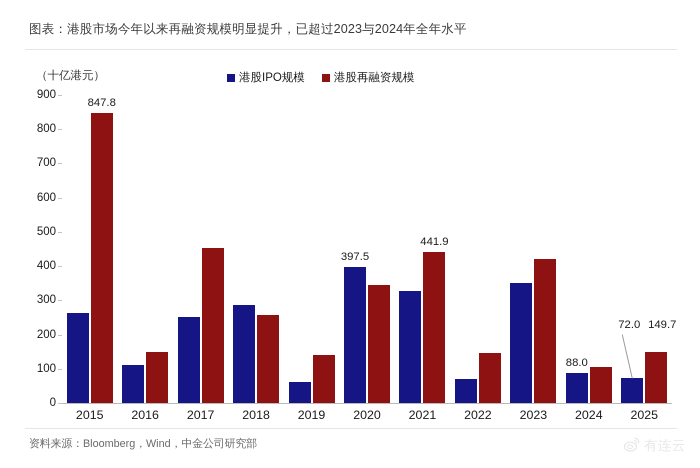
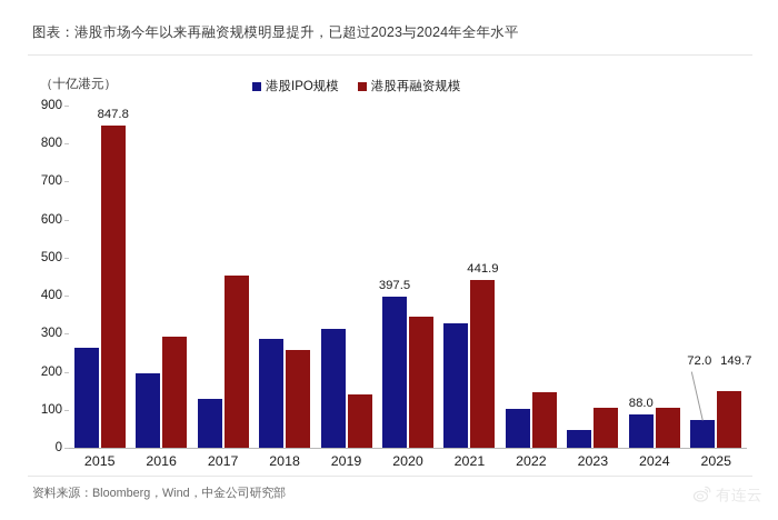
港股IPO规模/2016: 110 -> 200
港股再融资规模/2016: 150 -> 290
港股IPO规模/2017: 250 -> 130
港股IPO规模/2019: 60 -> 310
港股IPO规模/2022: 70 -> 100
港股IPO规模/2023: 350 -> 50
港股再融资规模/2023: 420 -> 100
